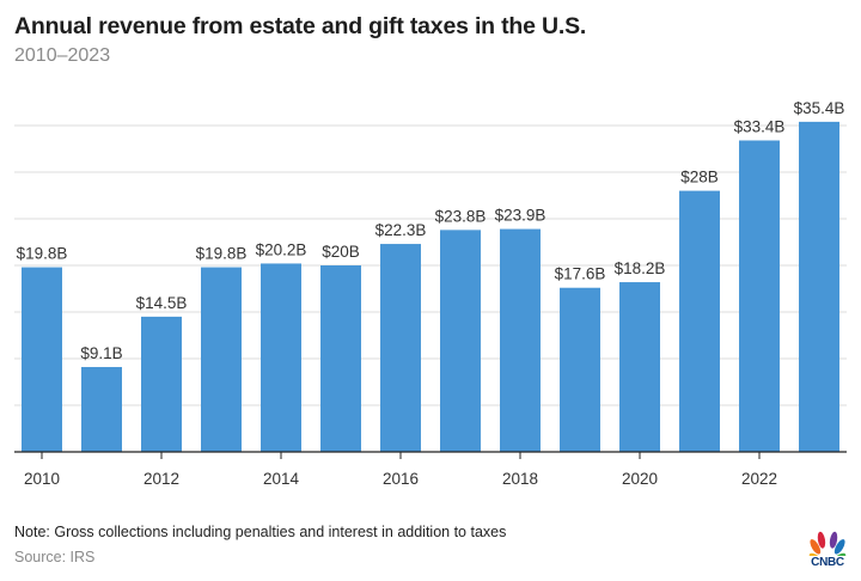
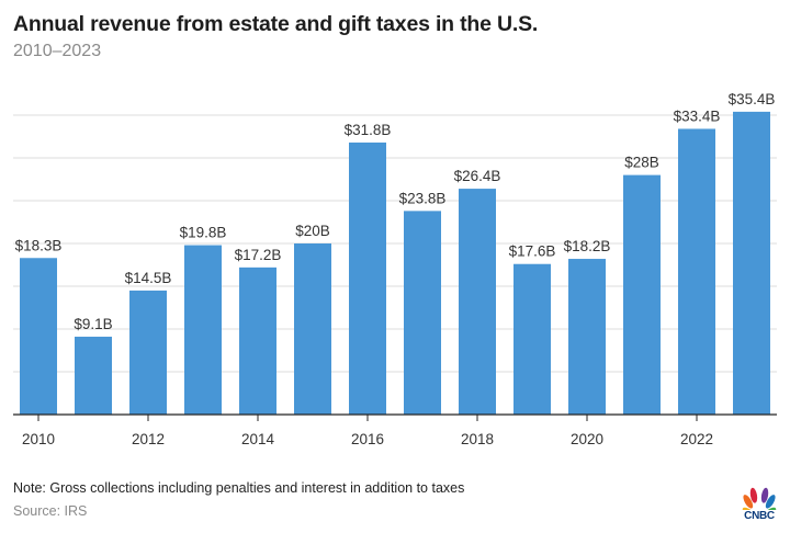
2010: $19.8B -> $18.3B
2014: $20.2B -> $17.2B
2016: $22.3B -> $31.8B
2018: $23.9B -> $26.4B
